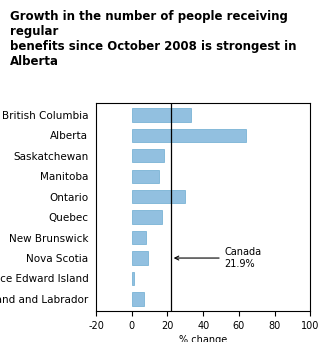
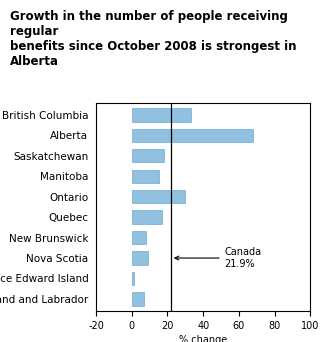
Alberta: 64 -> 68
